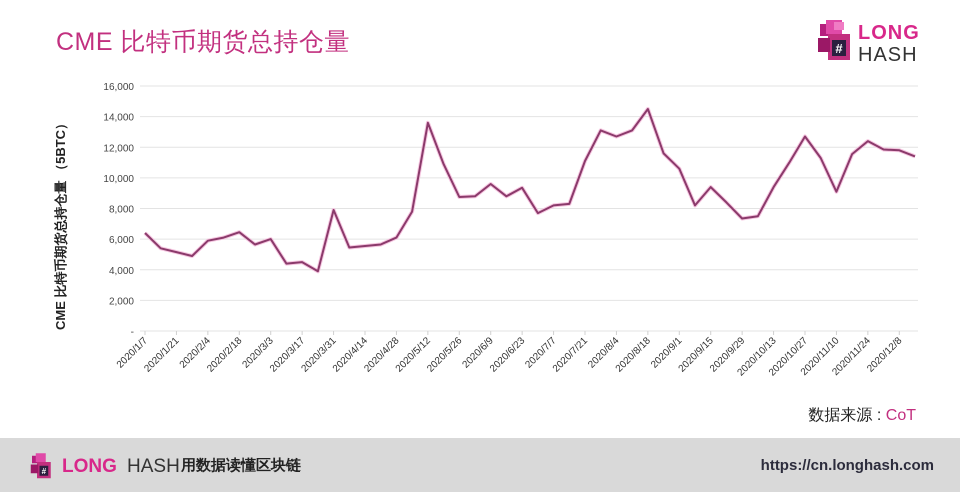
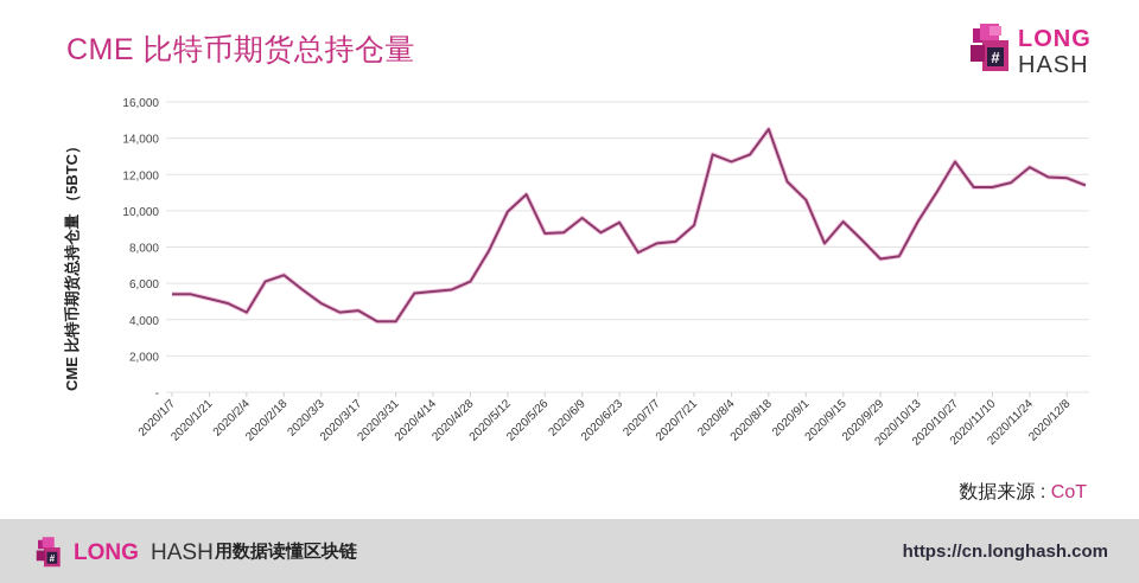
2020/1/7: 6400 -> 5400
2020/2/4: 5900 -> 4400
2020/3/3: 6000 -> 4900
2020/3/31: 7900 -> 3900
2020/5/12: 13600 -> 10000
2020/7/21: 11100 -> 9200
2020/11/10: 9100 -> 11300
